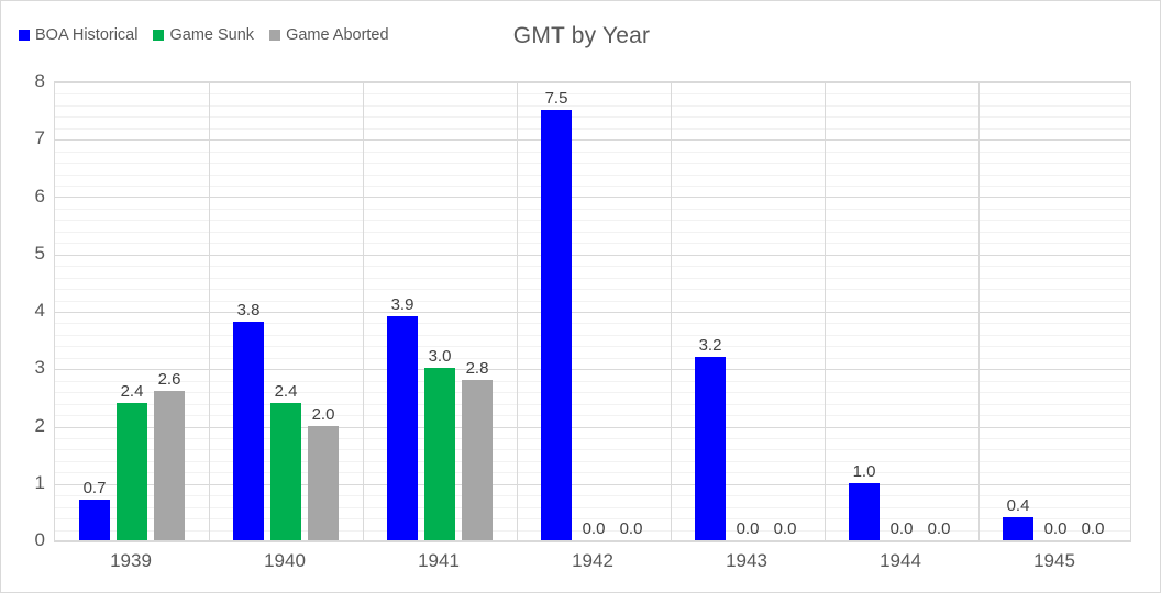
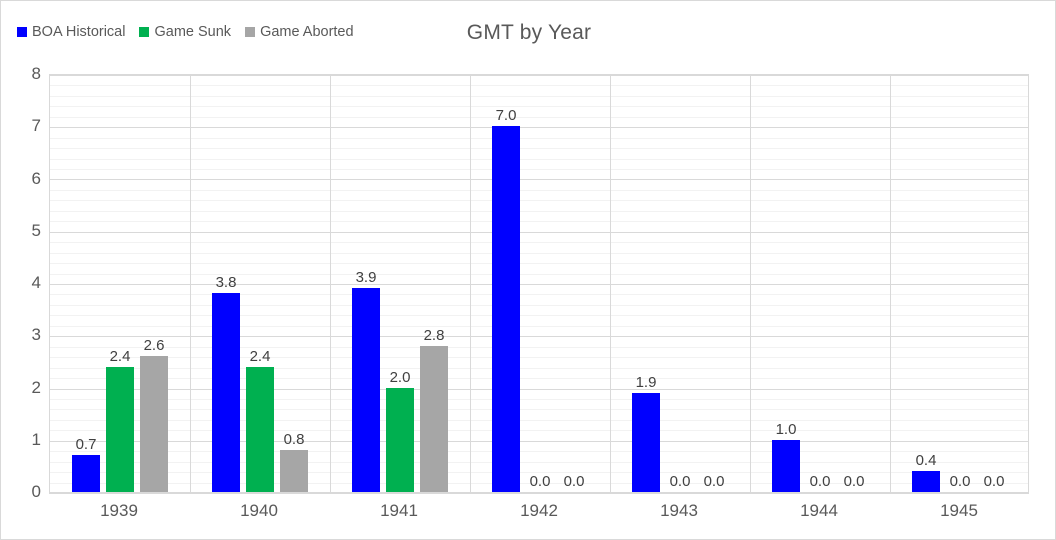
Game Aborted/1940: 2.0 -> 0.8
Game Sunk/1941: 3.0 -> 2.0
BOA Historical/1942: 7.5 -> 7.0
BOA Historical/1943: 3.2 -> 1.9
